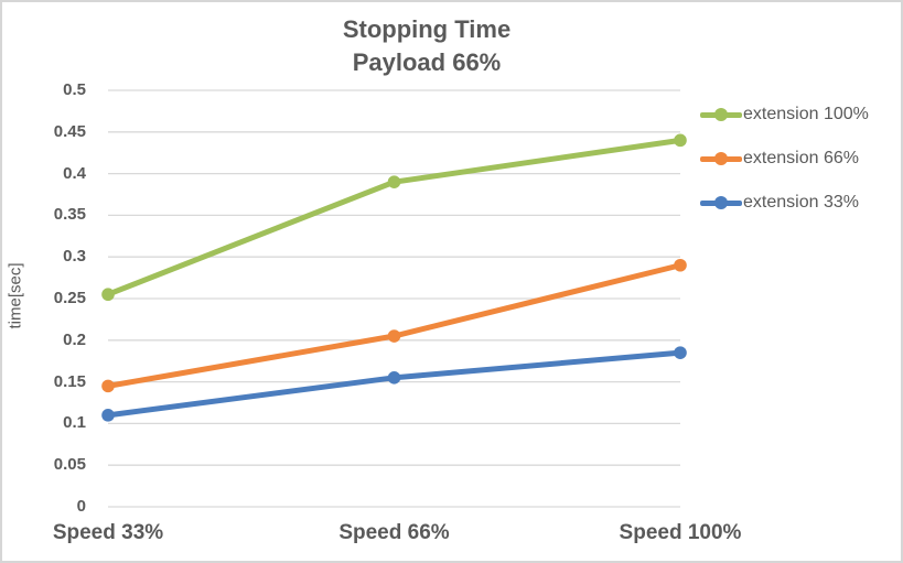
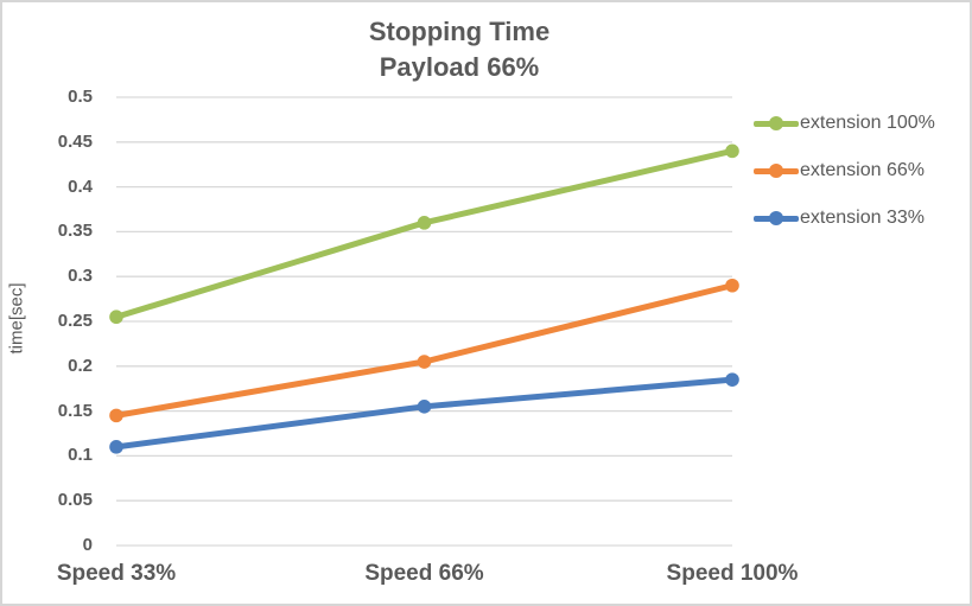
extension 100%/Speed 66%: 0.39 -> 0.36
